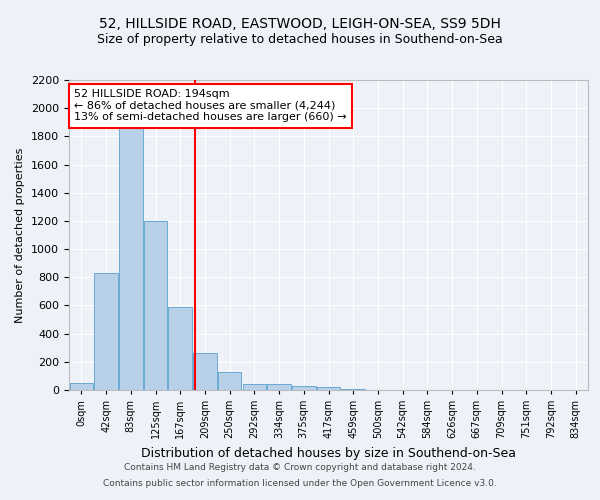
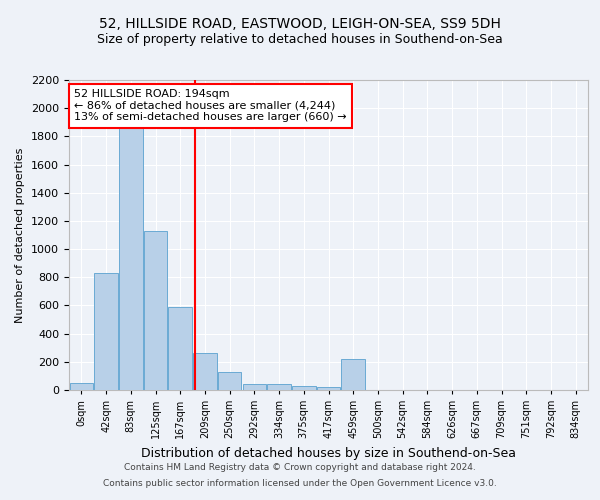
125sqm: 1200 -> 1130
459sqm: 0 -> 220
